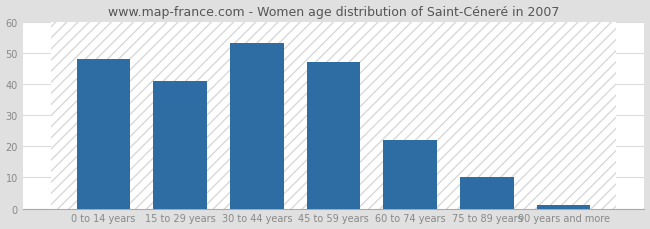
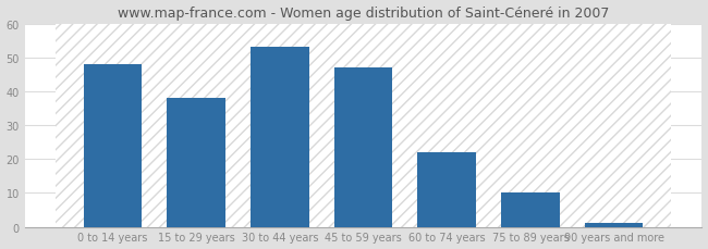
15 to 29 years: 41 -> 38
